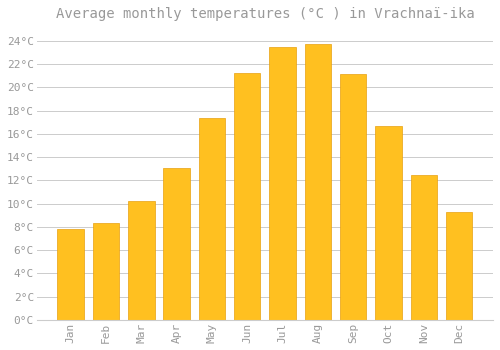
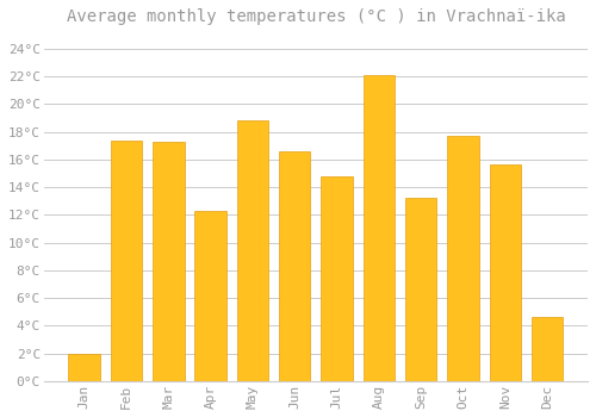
Jan: 7.8°C -> 2.0°C
Feb: 8.3°C -> 17.4°C
Mar: 10.2°C -> 17.3°C
Apr: 13.1°C -> 12.3°C
May: 17.4°C -> 18.8°C
Jun: 21.2°C -> 16.6°C
Jul: 23.5°C -> 14.8°C
Aug: 23.7°C -> 22.1°C
Sep: 21.1°C -> 13.2°C
Oct: 16.7°C -> 17.7°C
Nov: 12.5°C -> 15.6°C
Dec: 9.3°C -> 4.6°C
